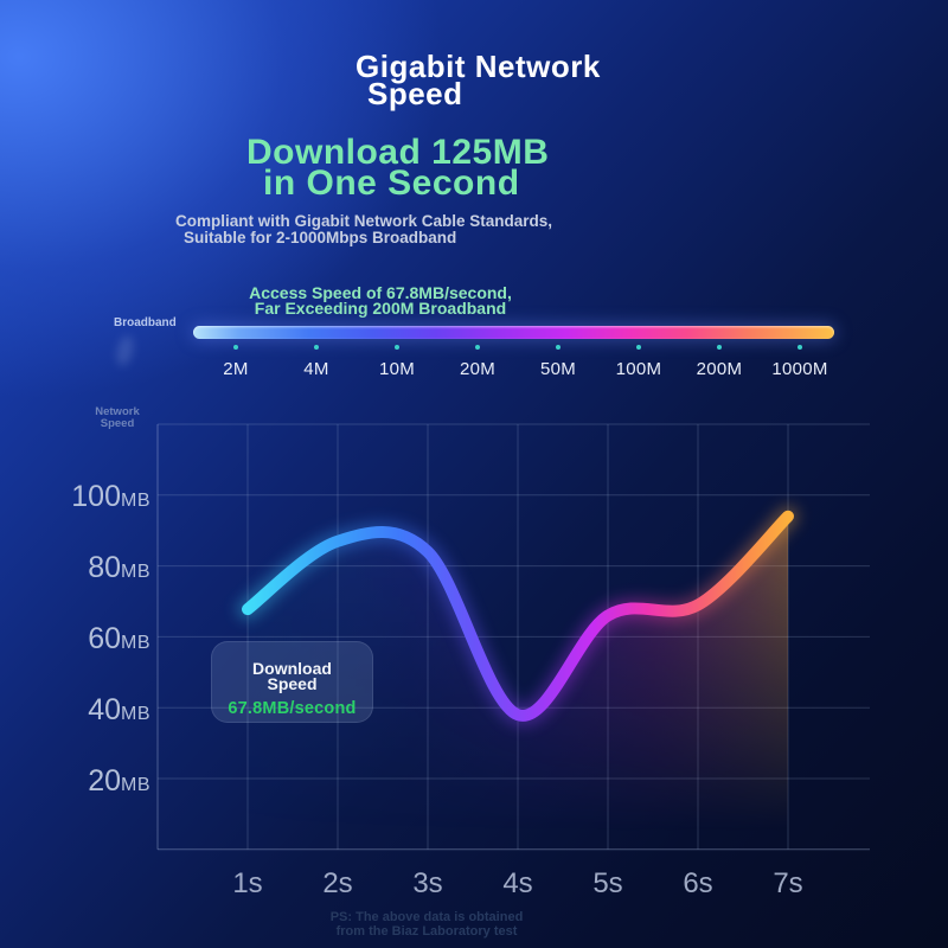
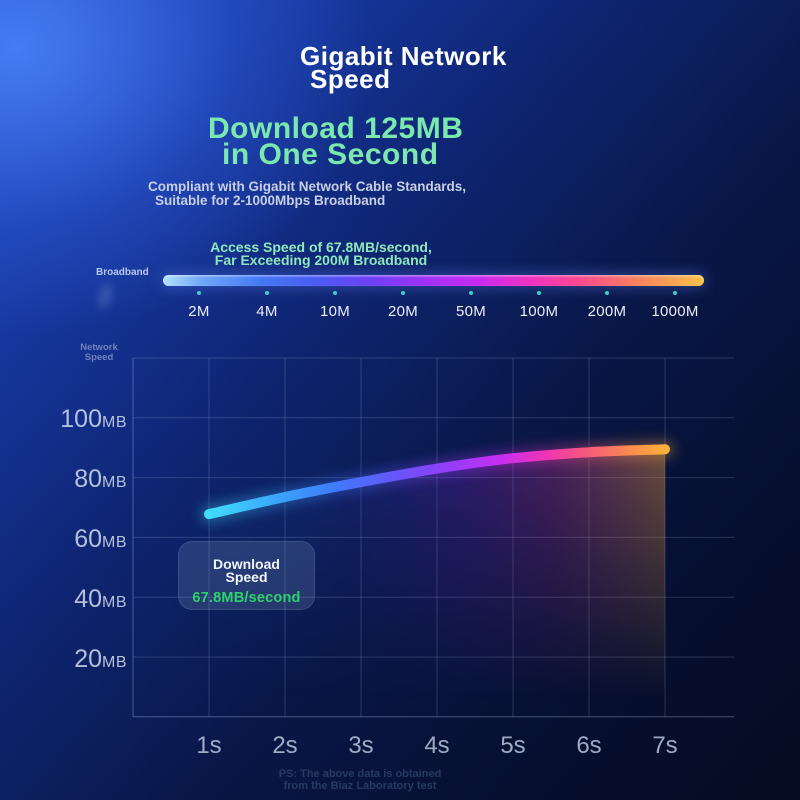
2s: 87 -> 74
3s: 84 -> 78
4s: 38 -> 83
5s: 66 -> 86
6s: 69 -> 88
7s: 94 -> 90
